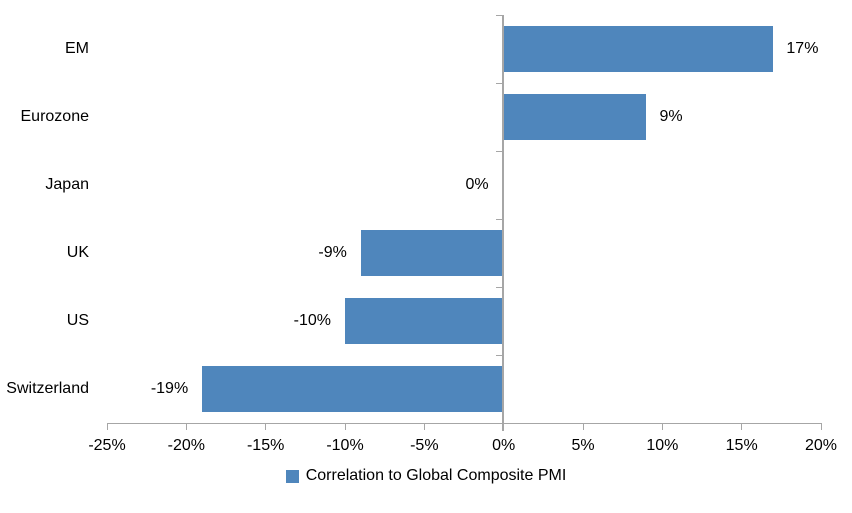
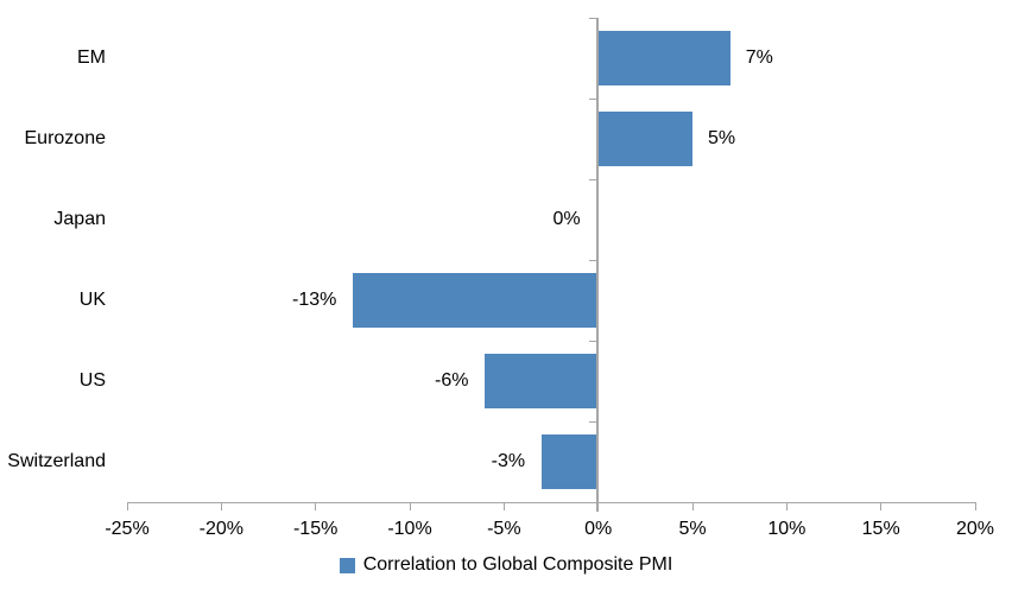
EM: 17% -> 7%
Eurozone: 9% -> 5%
UK: -9% -> -13%
US: -10% -> -6%
Switzerland: -19% -> -3%
